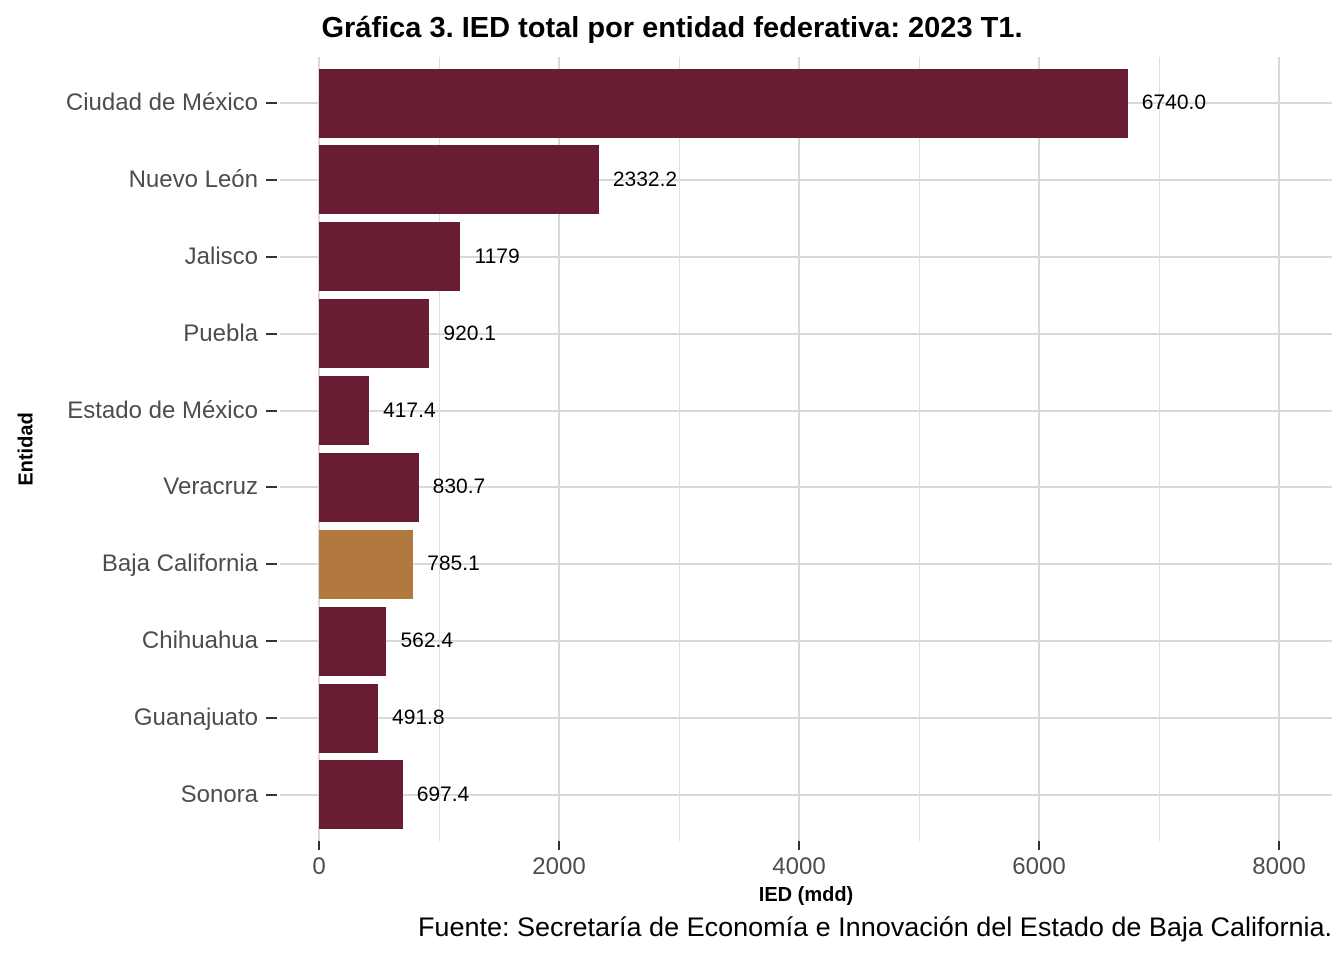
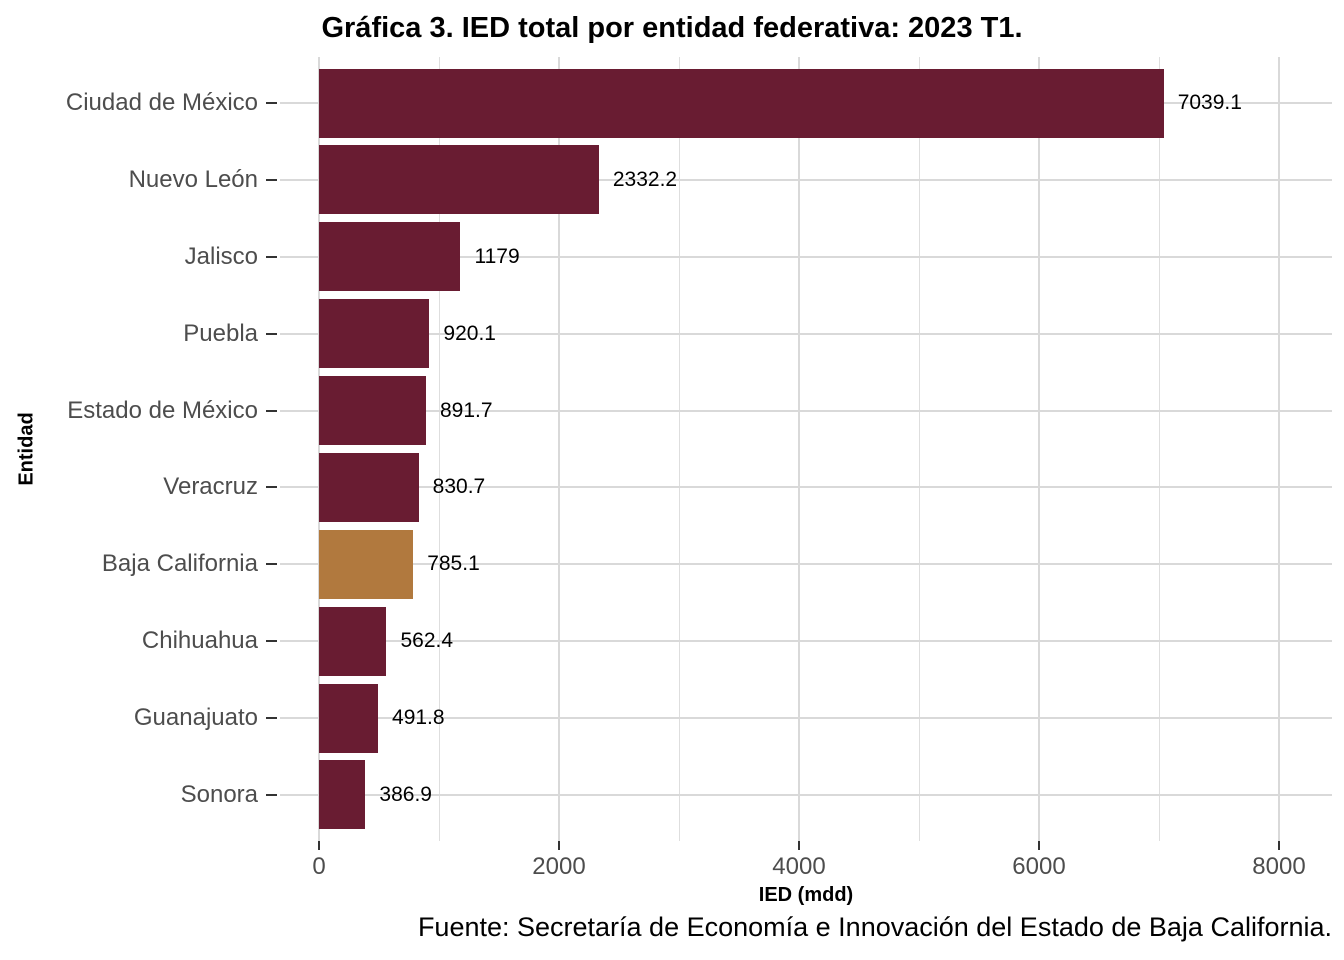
Ciudad de México: 6740.0 -> 7039.1
Estado de México: 417.4 -> 891.7
Sonora: 697.4 -> 386.9
